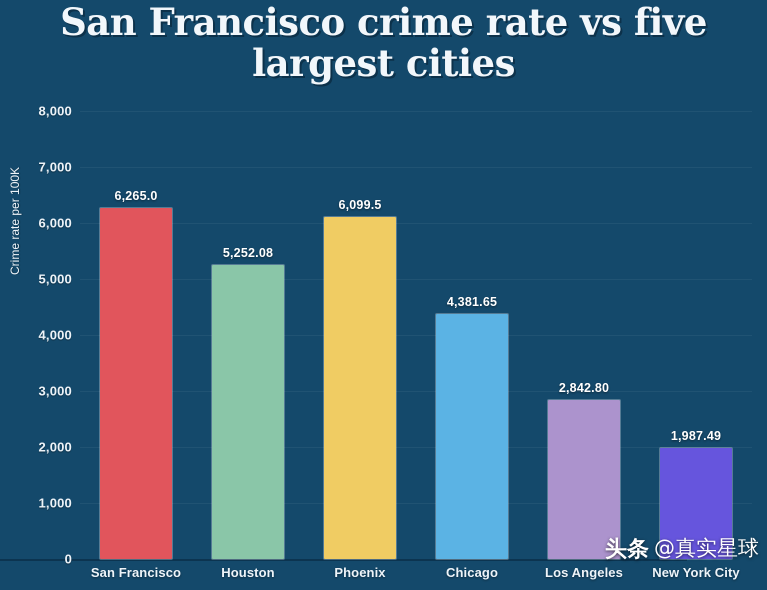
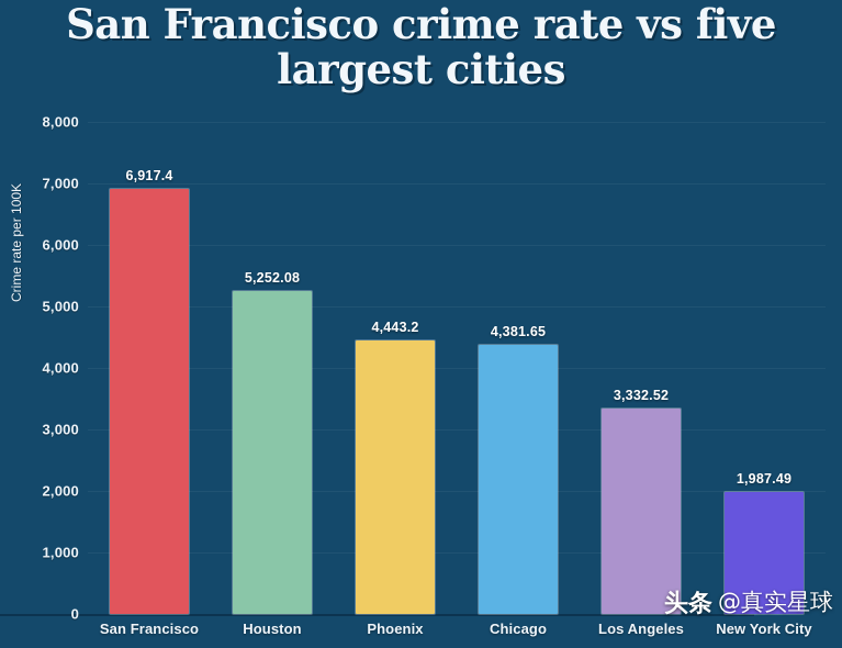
San Francisco: 6,265.0 -> 6,917.4
Phoenix: 6,099.5 -> 4,443.2
Los Angeles: 2,842.80 -> 3,332.52
